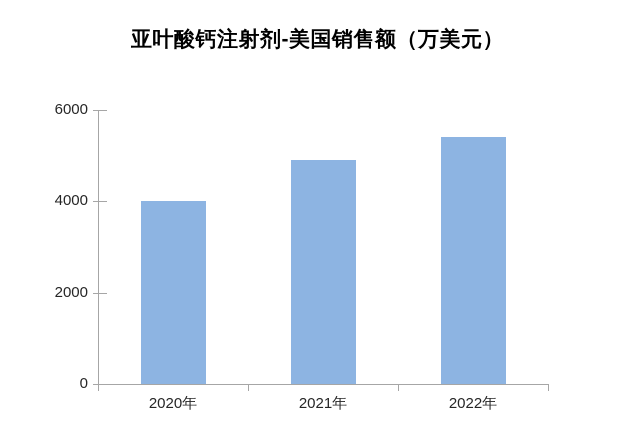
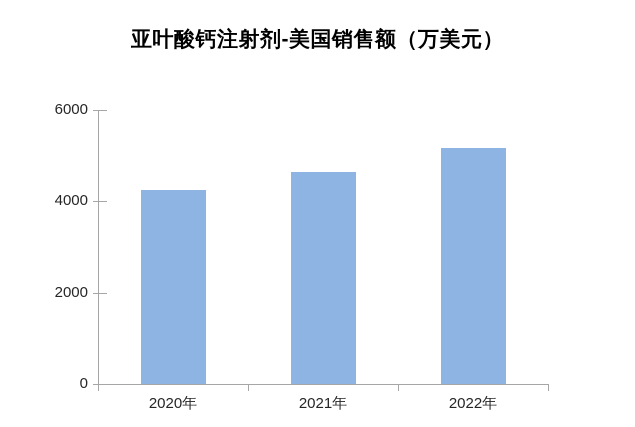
2020年: 4000 -> 4200
2021年: 4900 -> 4600
2022年: 5400 -> 5200
